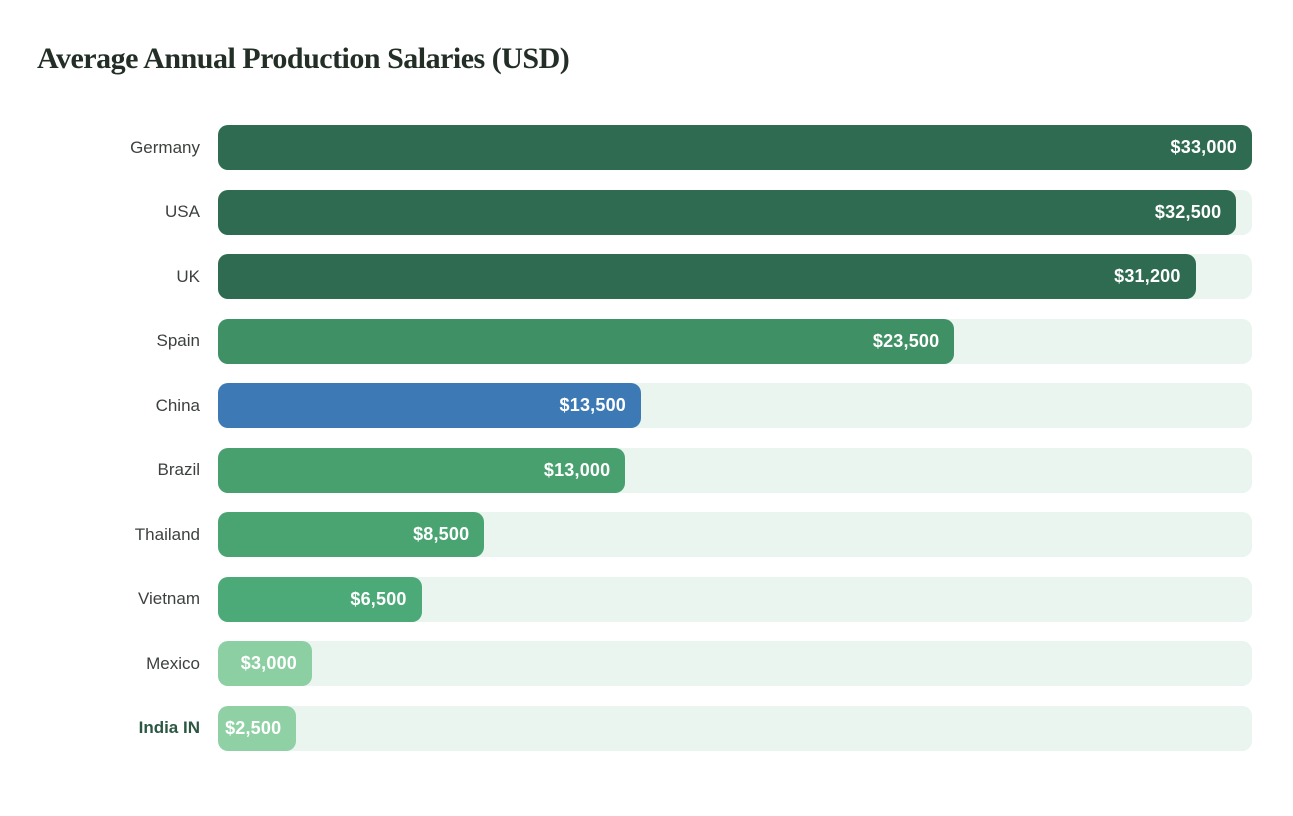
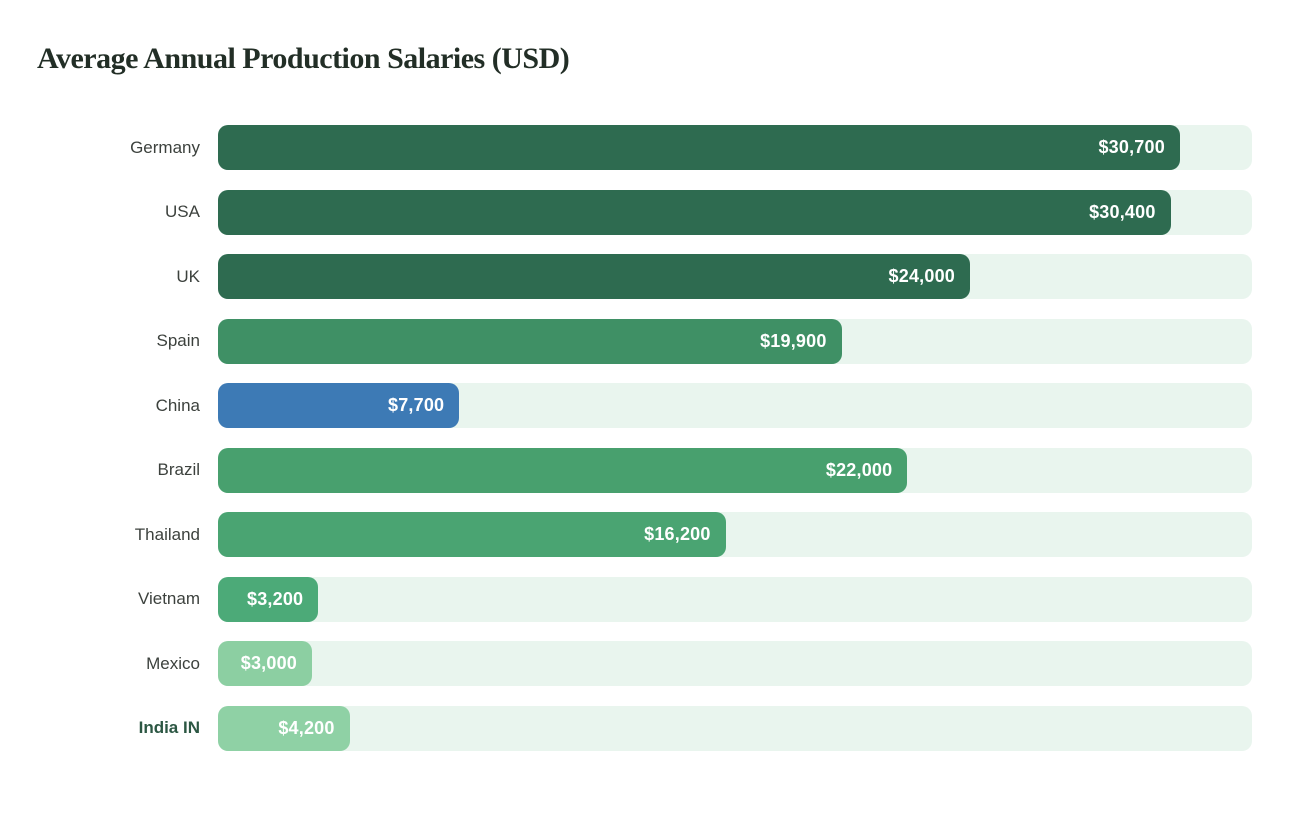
Germany: $33,000 -> $30,700
USA: $32,500 -> $30,400
UK: $31,200 -> $24,000
Spain: $23,500 -> $19,900
China: $13,500 -> $7,700
Brazil: $13,000 -> $22,000
Thailand: $8,500 -> $16,200
Vietnam: $6,500 -> $3,200
India IN: $2,500 -> $4,200
